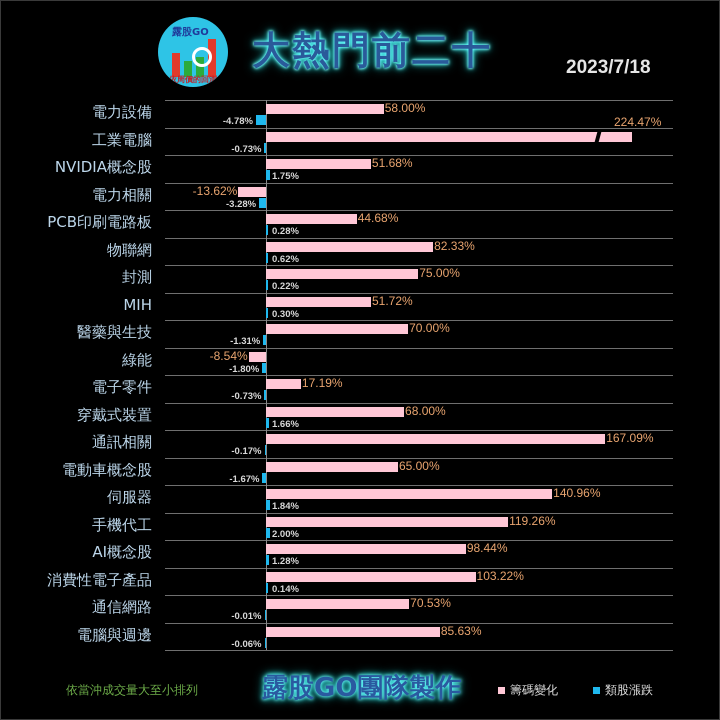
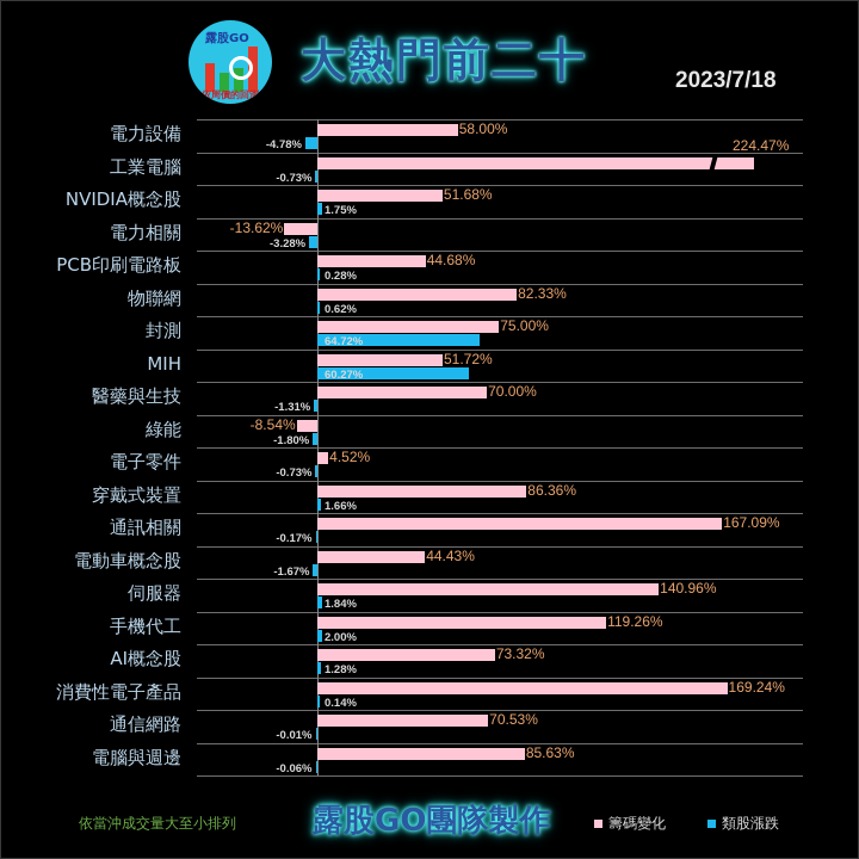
類股漲跌/封測: 0.22% -> 64.72%
類股漲跌/MIH: 0.30% -> 60.27%
籌碼變化/電子零件: 17.19% -> 4.52%
籌碼變化/穿戴式裝置: 68.00% -> 86.36%
籌碼變化/電動車概念股: 65.00% -> 44.43%
籌碼變化/AI概念股: 98.44% -> 73.32%
籌碼變化/消費性電子產品: 103.22% -> 169.24%
